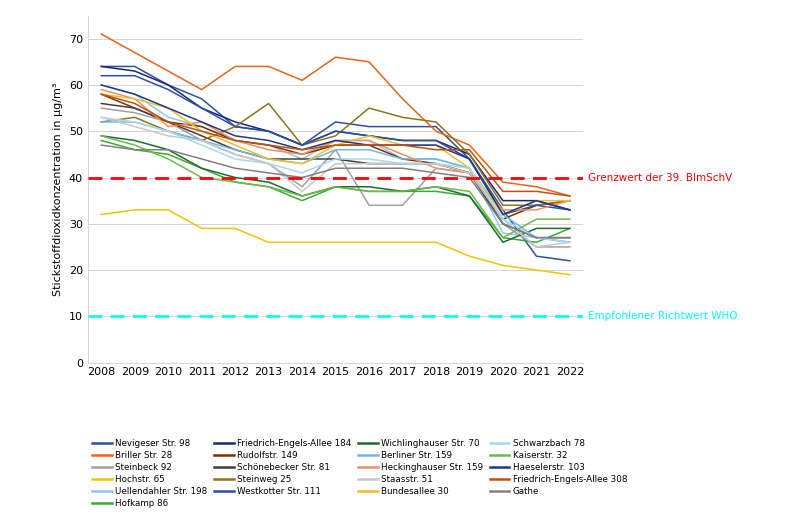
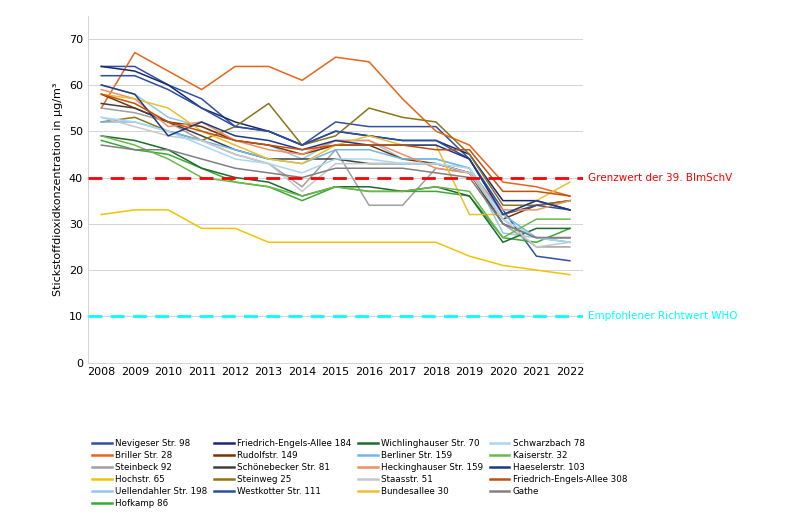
Briller Str. 28/2008: 71 -> 55
Haeselerstr. 103/2010: 55 -> 49
Bundesallee 30/2019: 42 -> 32
Bundesallee 30/2022: 35 -> 39
